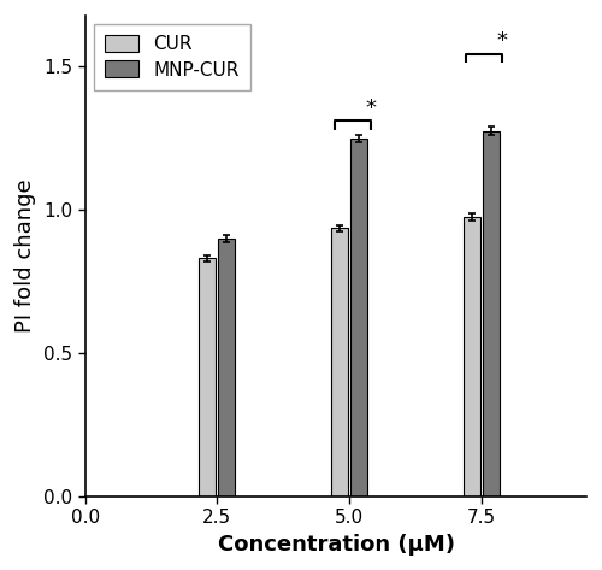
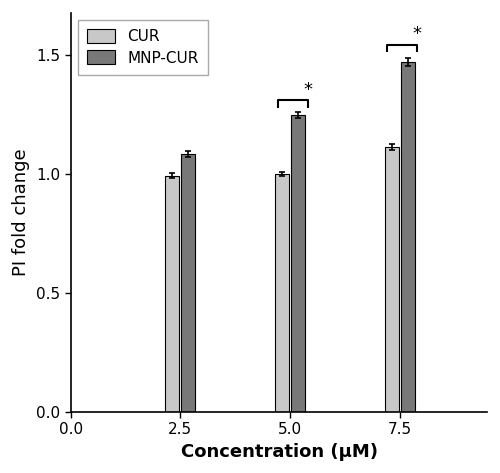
CUR/2.5: 0.830 -> 0.993
MNP-CUR/2.5: 0.900 -> 1.085
CUR/5.0: 0.935 -> 1.000
CUR/7.5: 0.975 -> 1.113
MNP-CUR/7.5: 1.275 -> 1.472
